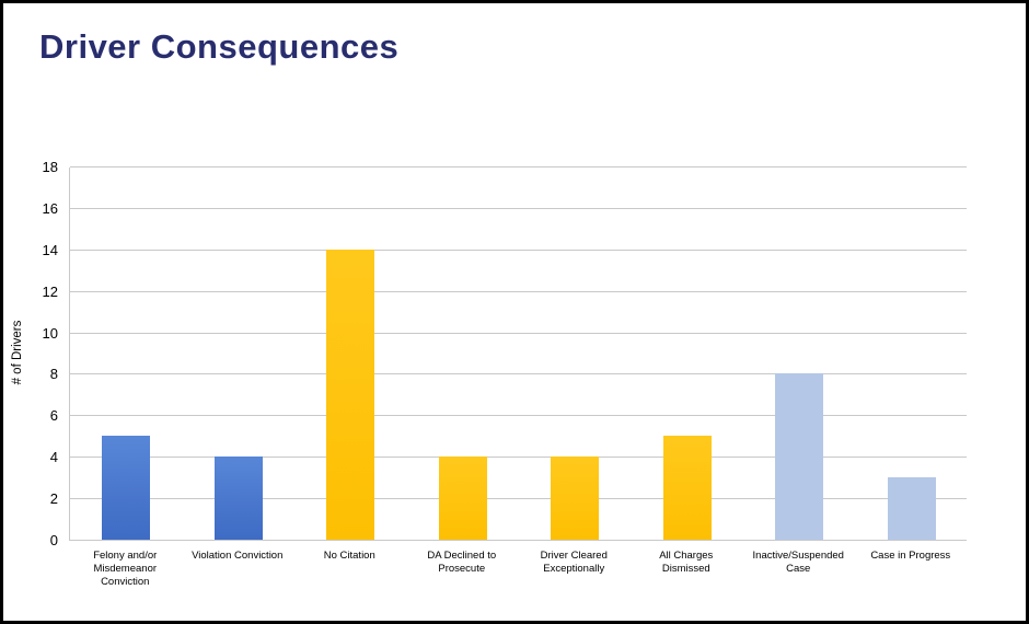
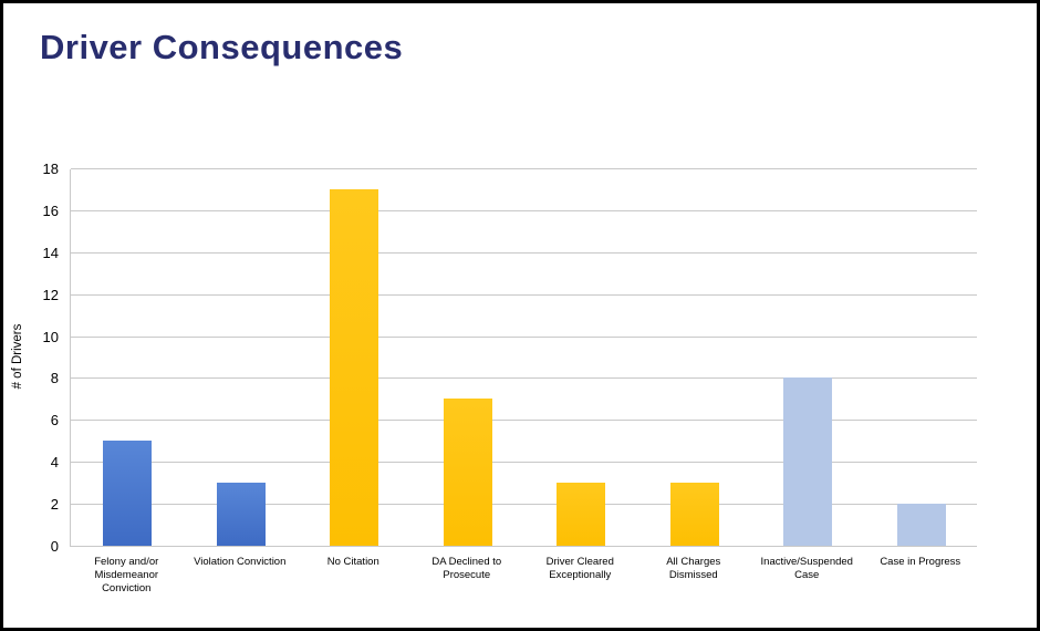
Violation Conviction: 4 -> 3
No Citation: 14 -> 17
DA Declined to Prosecute: 4 -> 7
Driver Cleared Exceptionally: 4 -> 3
All Charges Dismissed: 5 -> 3
Case in Progress: 3 -> 2
